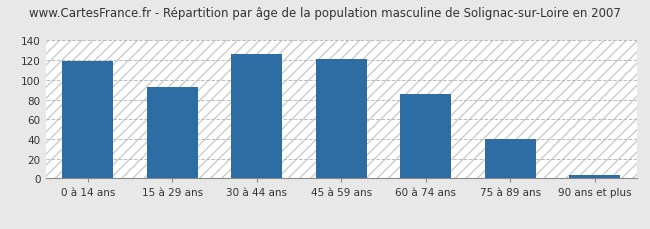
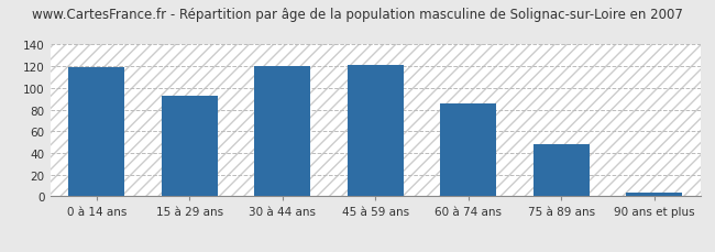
30 à 44 ans: 126 -> 120
75 à 89 ans: 40 -> 48
